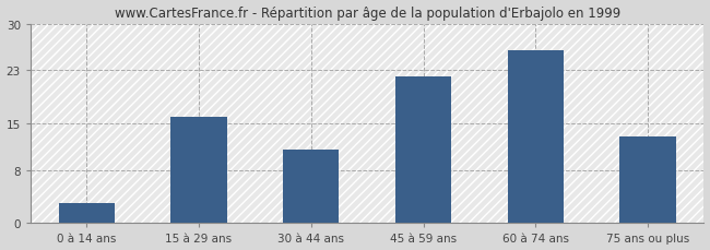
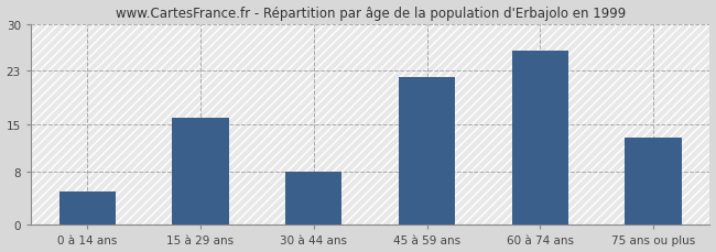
0 à 14 ans: 3 -> 5
30 à 44 ans: 11 -> 8
